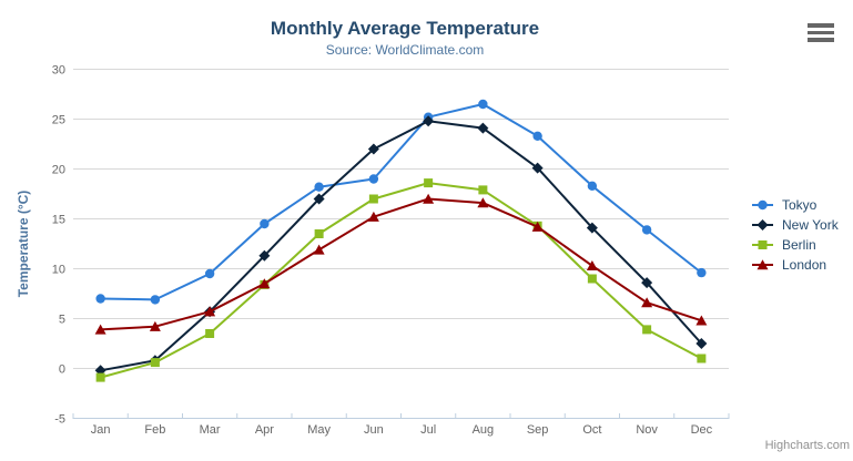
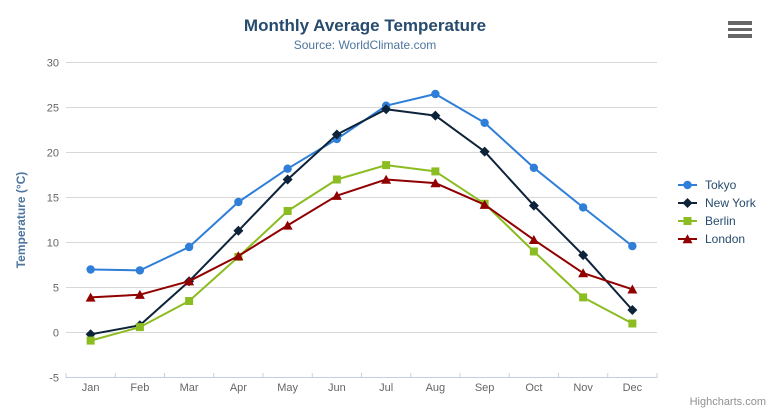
Tokyo/Jun: 19 -> 22
